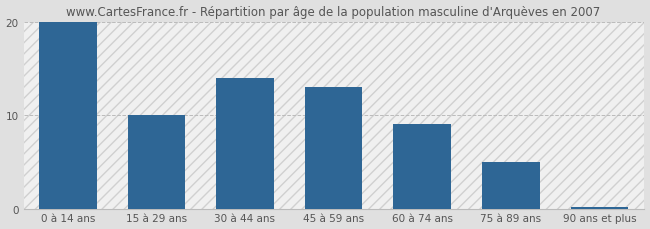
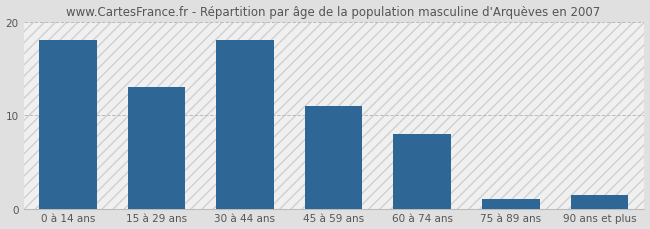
0 à 14 ans: 20.0 -> 18.0
15 à 29 ans: 10.0 -> 13.0
30 à 44 ans: 14.0 -> 18.0
45 à 59 ans: 13.0 -> 11.0
60 à 74 ans: 9.0 -> 8.0
75 à 89 ans: 5.0 -> 1.0
90 ans et plus: 0.2 -> 1.4
